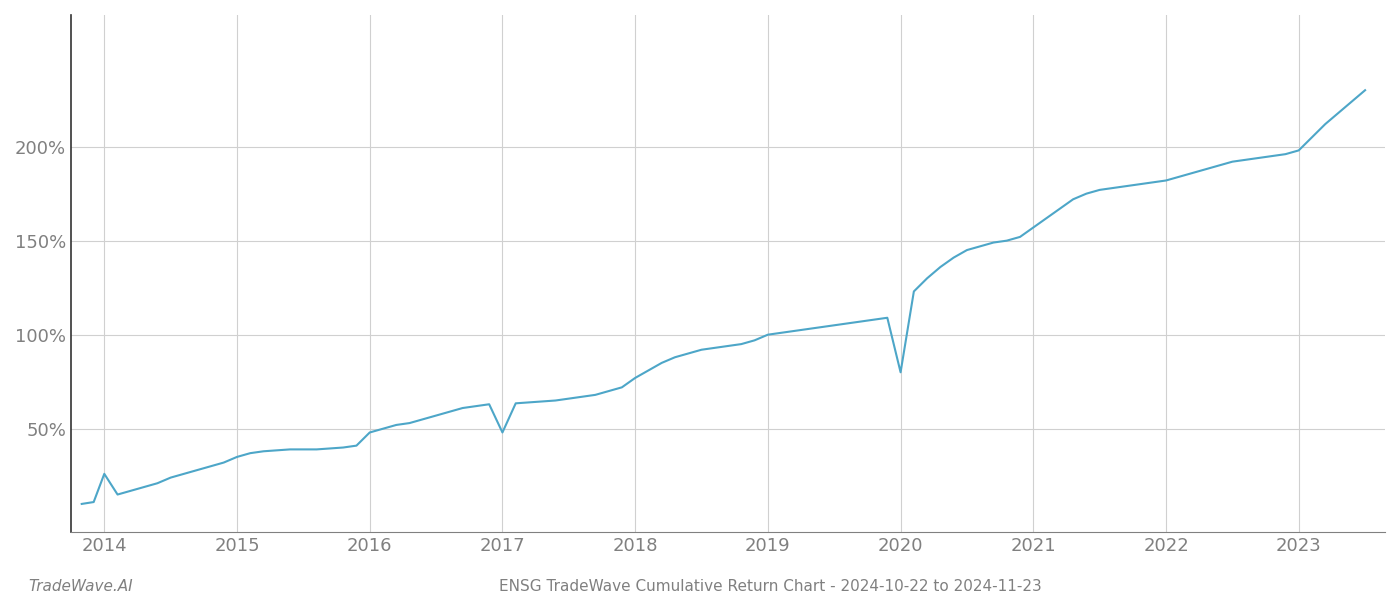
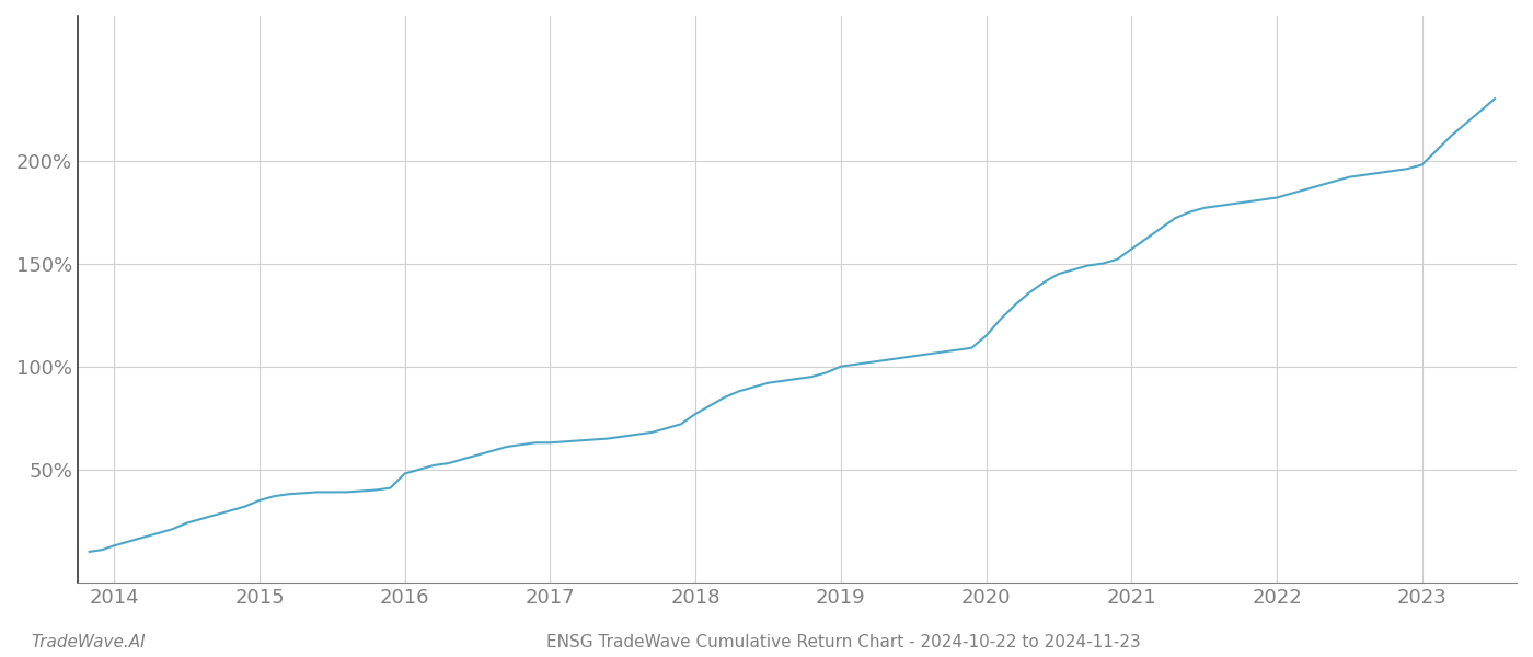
2014: 26% -> 13%
2017: 48% -> 63%
2020: 80% -> 115%
